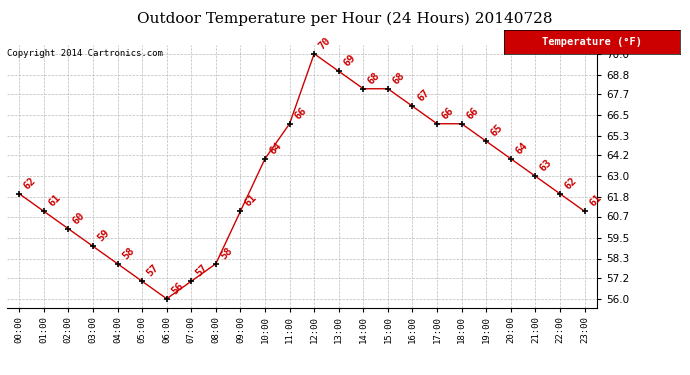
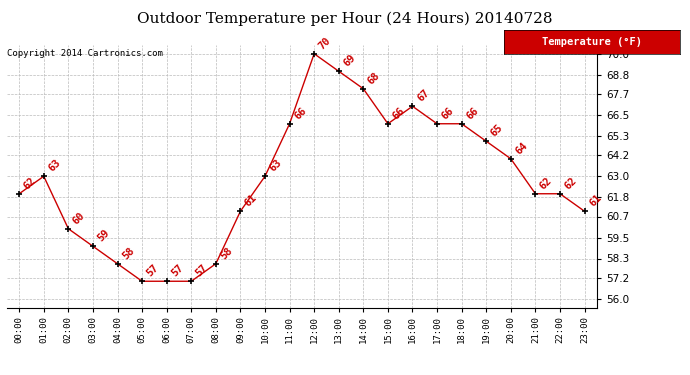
01:00: 61 -> 63
06:00: 56 -> 57
10:00: 64 -> 63
15:00: 68 -> 66
21:00: 63 -> 62
